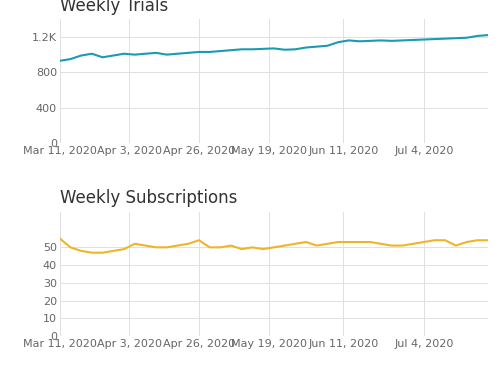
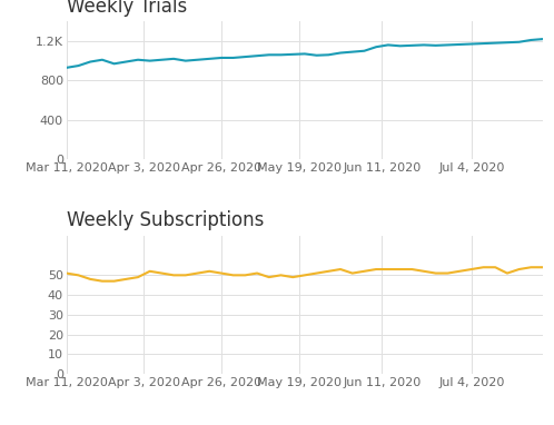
Weekly Subscriptions/Mar 11, 2020: 55 -> 51
Weekly Subscriptions/Apr 26, 2020: 54 -> 51
